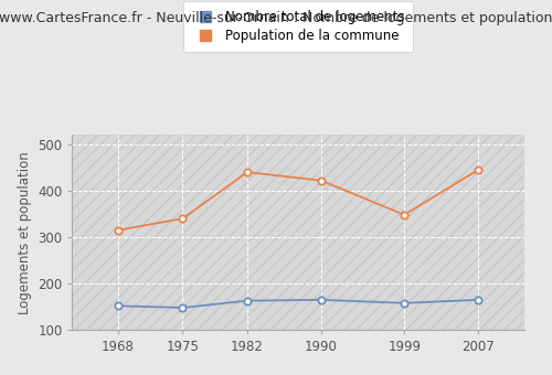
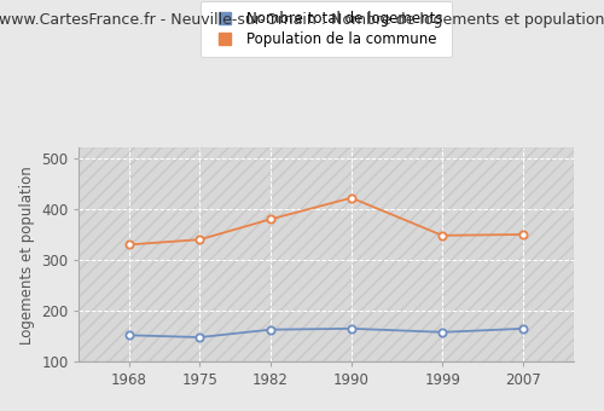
Population de la commune/1968: 315 -> 330
Population de la commune/1982: 440 -> 380
Population de la commune/2007: 445 -> 350
